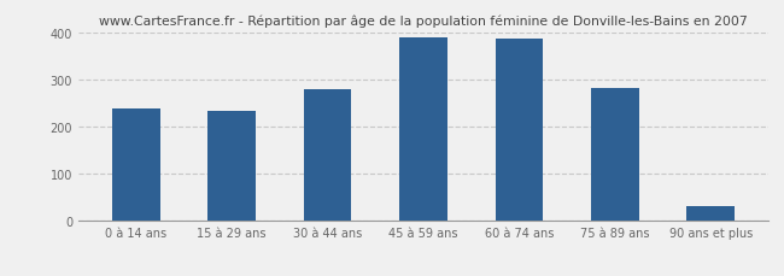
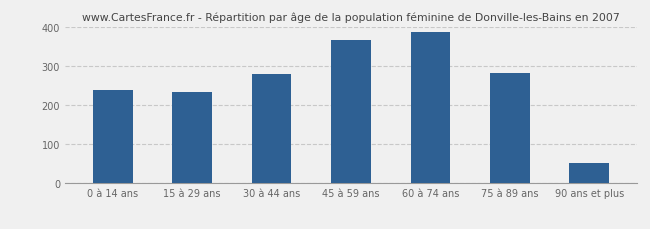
45 à 59 ans: 390 -> 365
90 ans et plus: 31 -> 50
